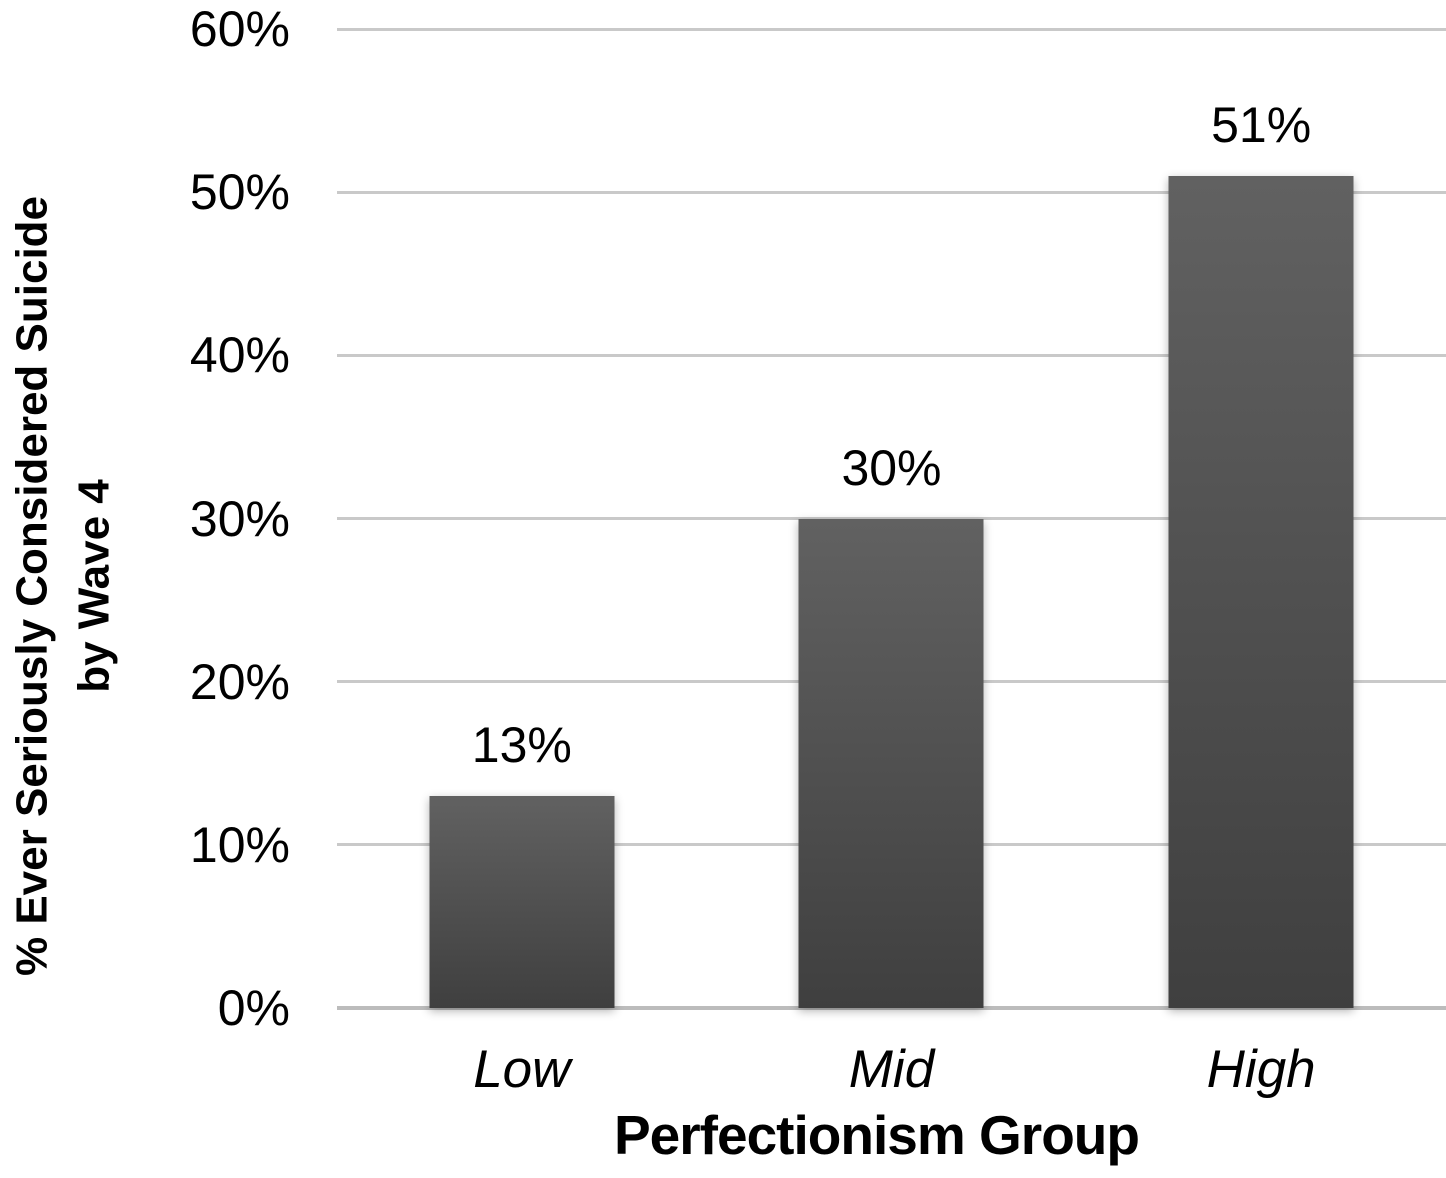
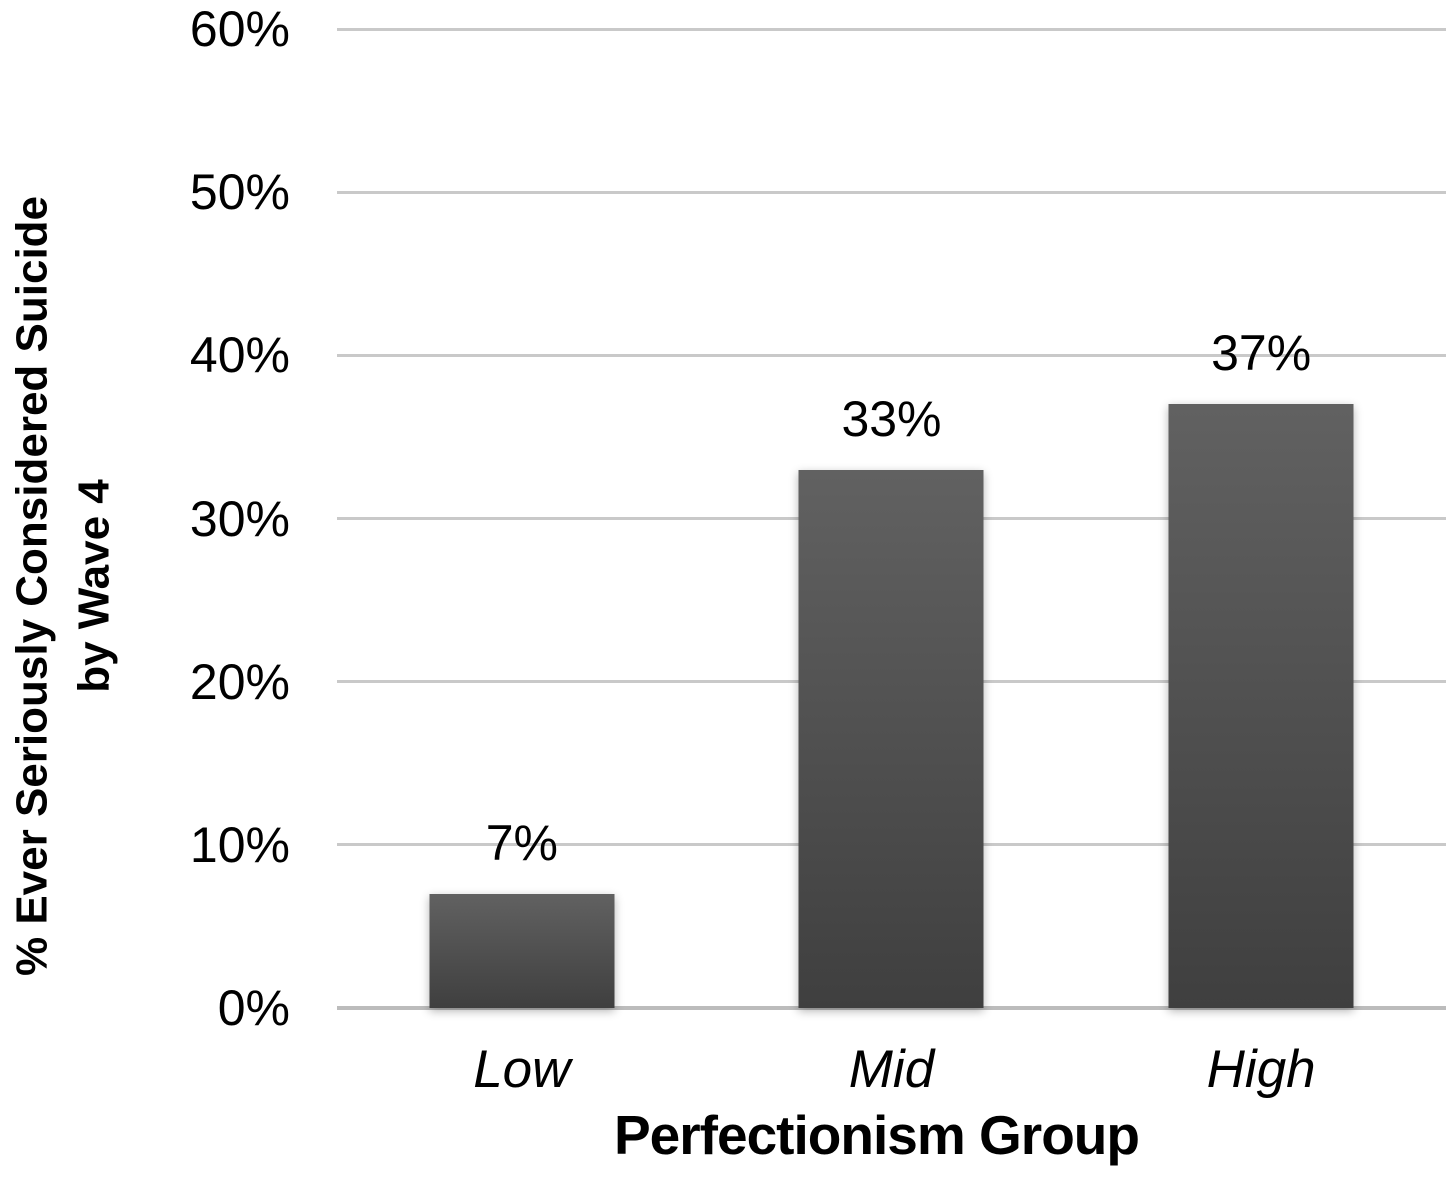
Low: 13% -> 7%
Mid: 30% -> 33%
High: 51% -> 37%
